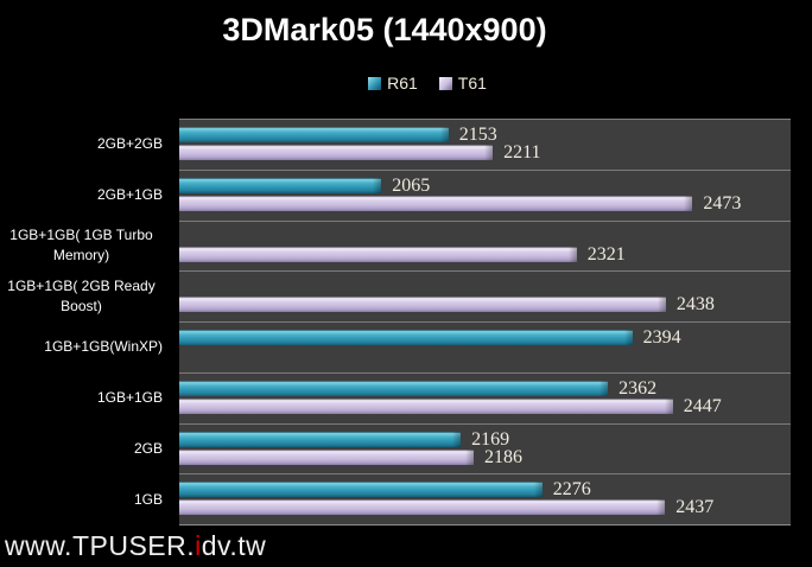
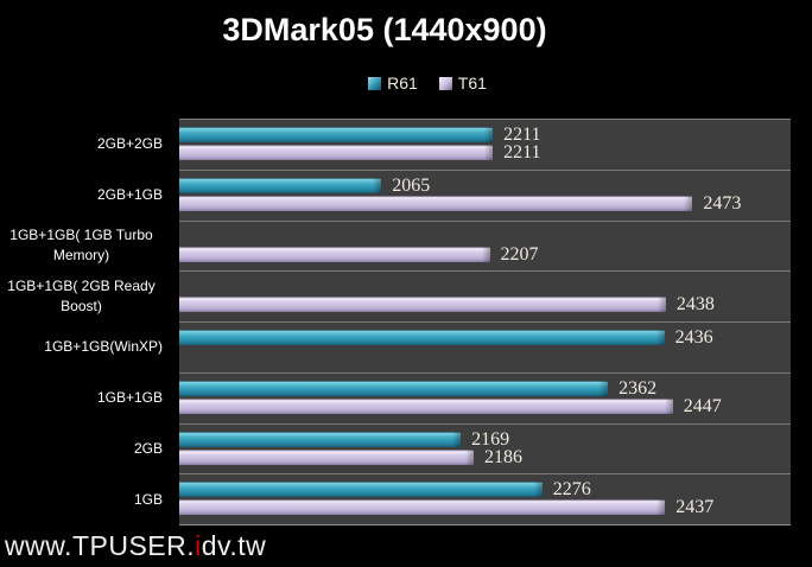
R61/2GB+2GB: 2153 -> 2211
T61/1GB+1GB( 1GB Turbo Memory): 2321 -> 2207
R61/1GB+1GB(WinXP): 2394 -> 2436
